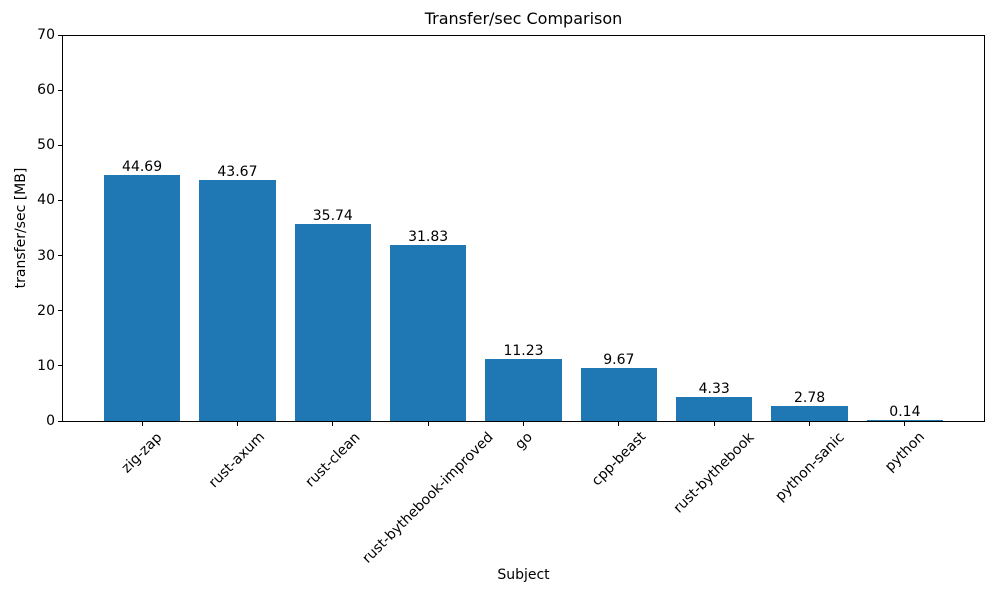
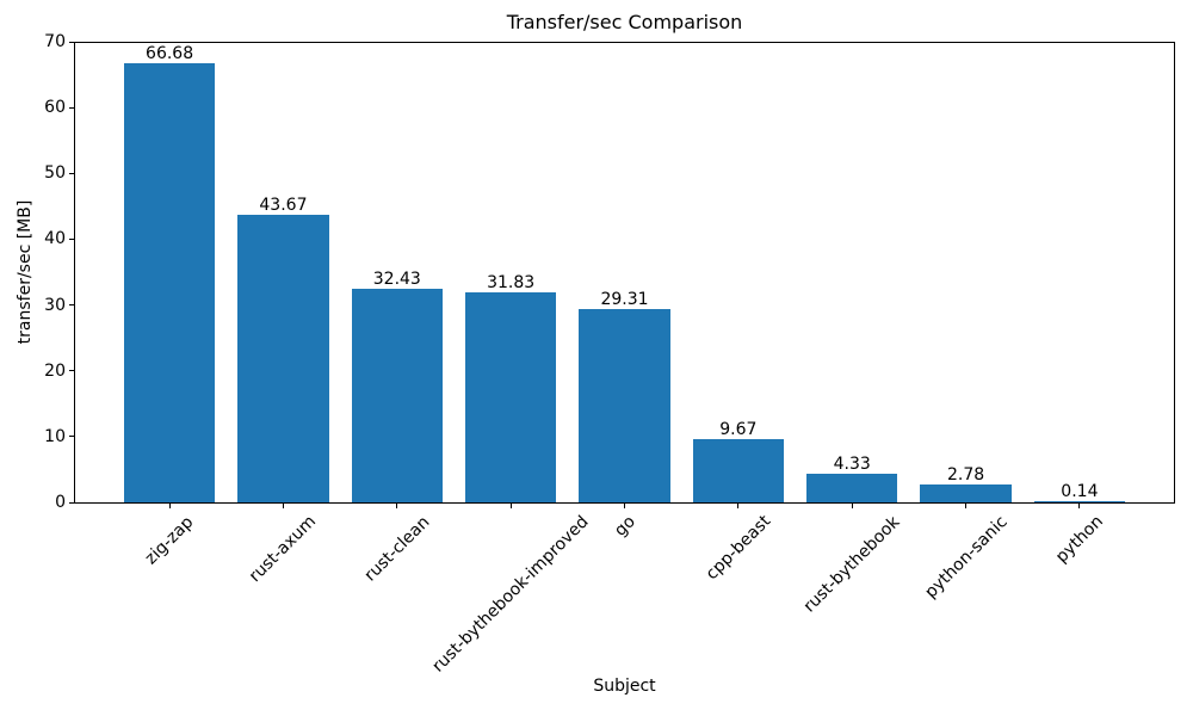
zig-zap: 44.69 -> 66.68
rust-clean: 35.74 -> 32.43
go: 11.23 -> 29.31
